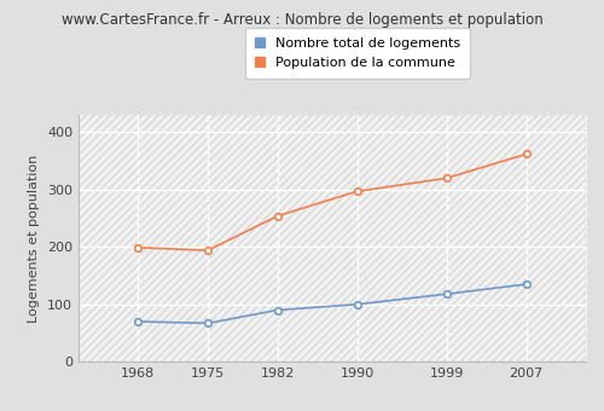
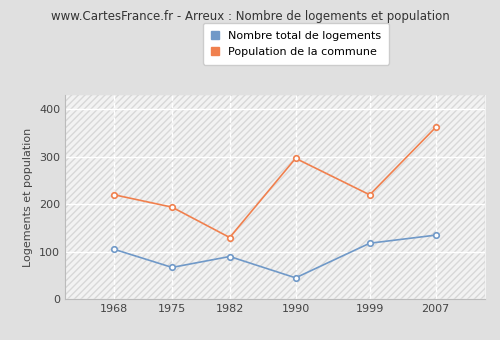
Nombre total de logements/1968: 70 -> 105
Population de la commune/1968: 199 -> 220
Population de la commune/1982: 254 -> 130
Nombre total de logements/1990: 100 -> 45
Population de la commune/1999: 320 -> 220
